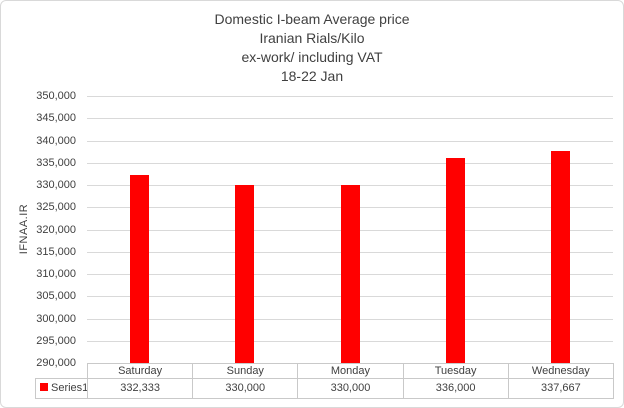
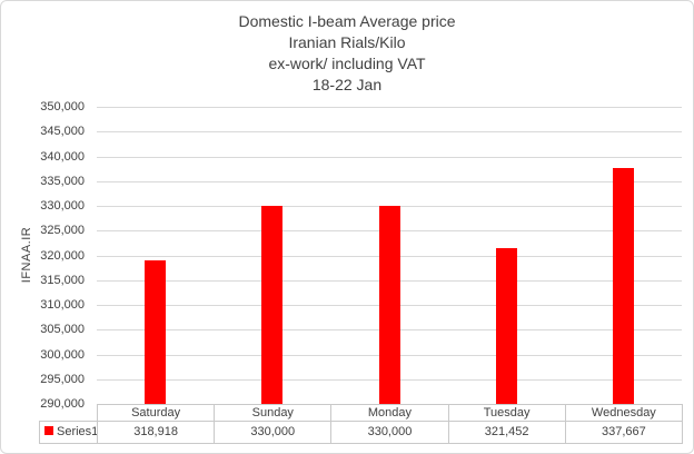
Saturday: 332,333 -> 318,918
Tuesday: 336,000 -> 321,452
